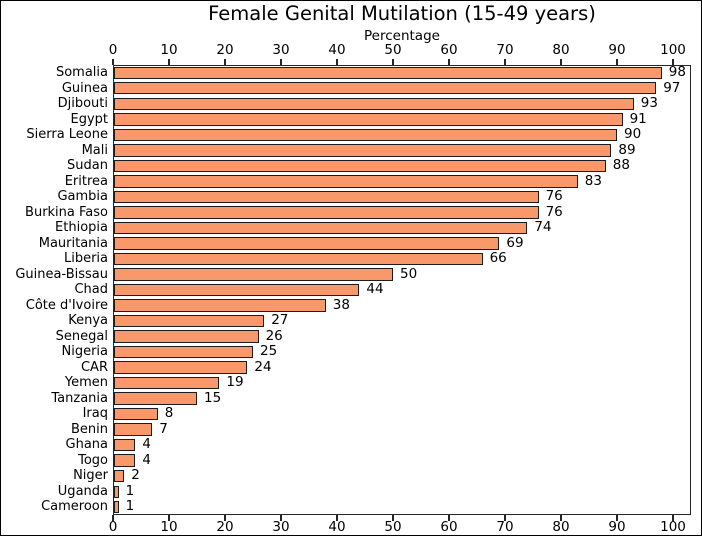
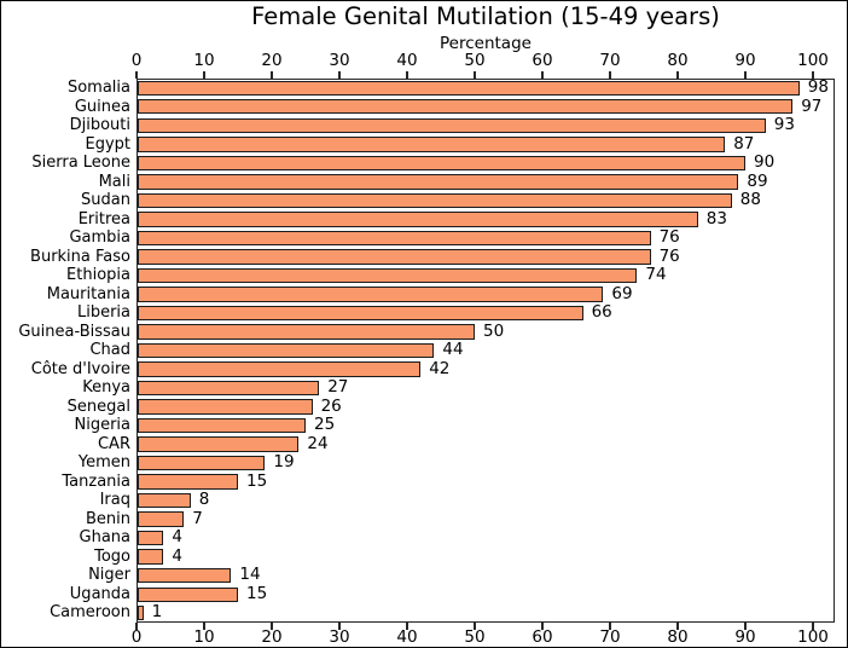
Egypt: 91 -> 87
Côte d'Ivoire: 38 -> 42
Niger: 2 -> 14
Uganda: 1 -> 15
